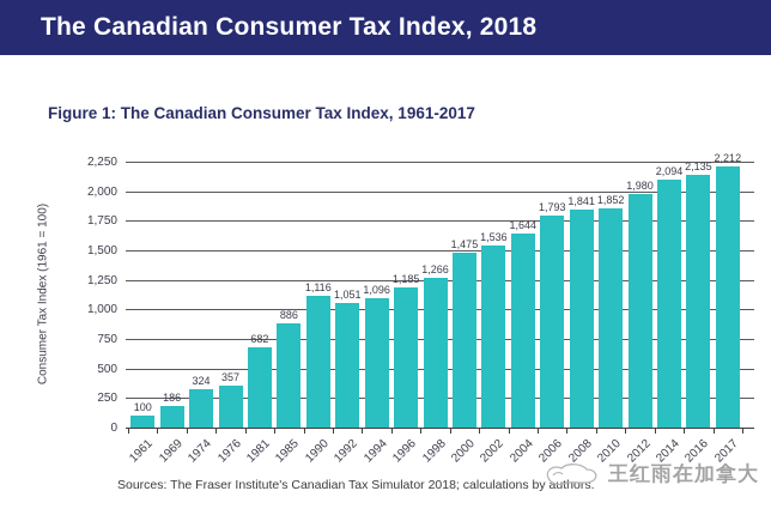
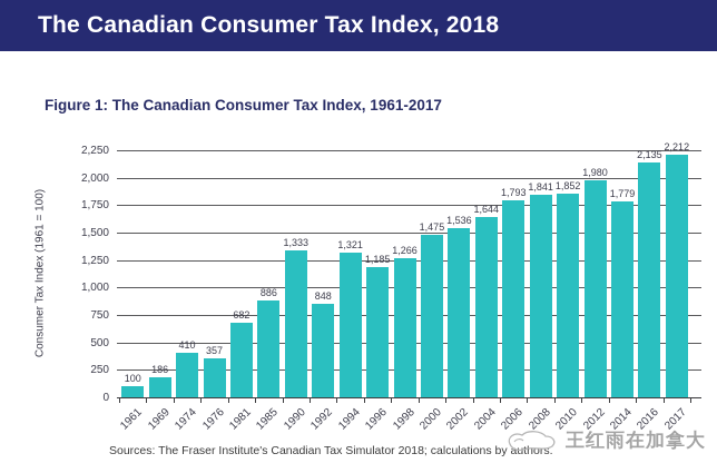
1974: 324 -> 410
1990: 1,116 -> 1,333
1992: 1,051 -> 848
1994: 1,096 -> 1,321
2014: 2,094 -> 1,779
